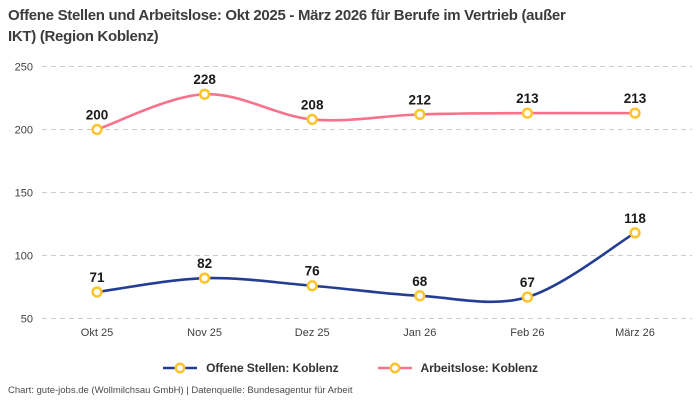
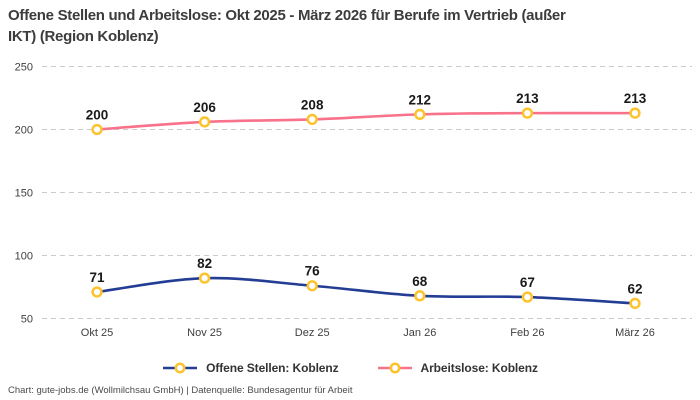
Arbeitslose: Koblenz/Nov 25: 228 -> 206
Offene Stellen: Koblenz/März 26: 118 -> 62
